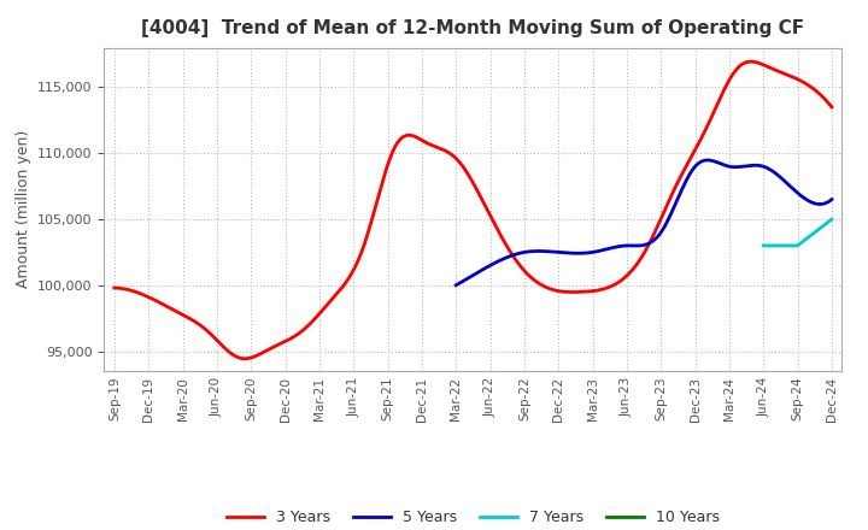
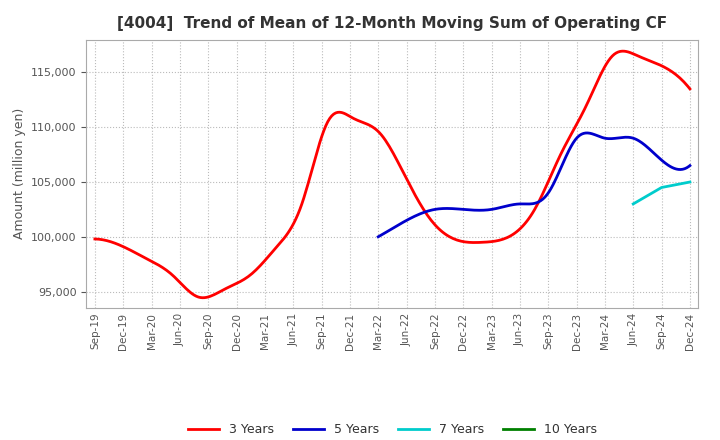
7 Years/Sep-24: 103,000 -> 104,500
